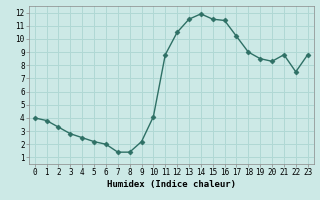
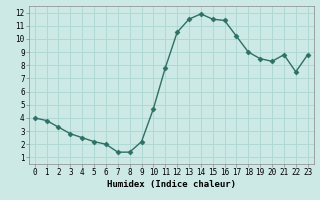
10: 4.1 -> 4.7
11: 8.8 -> 7.8
